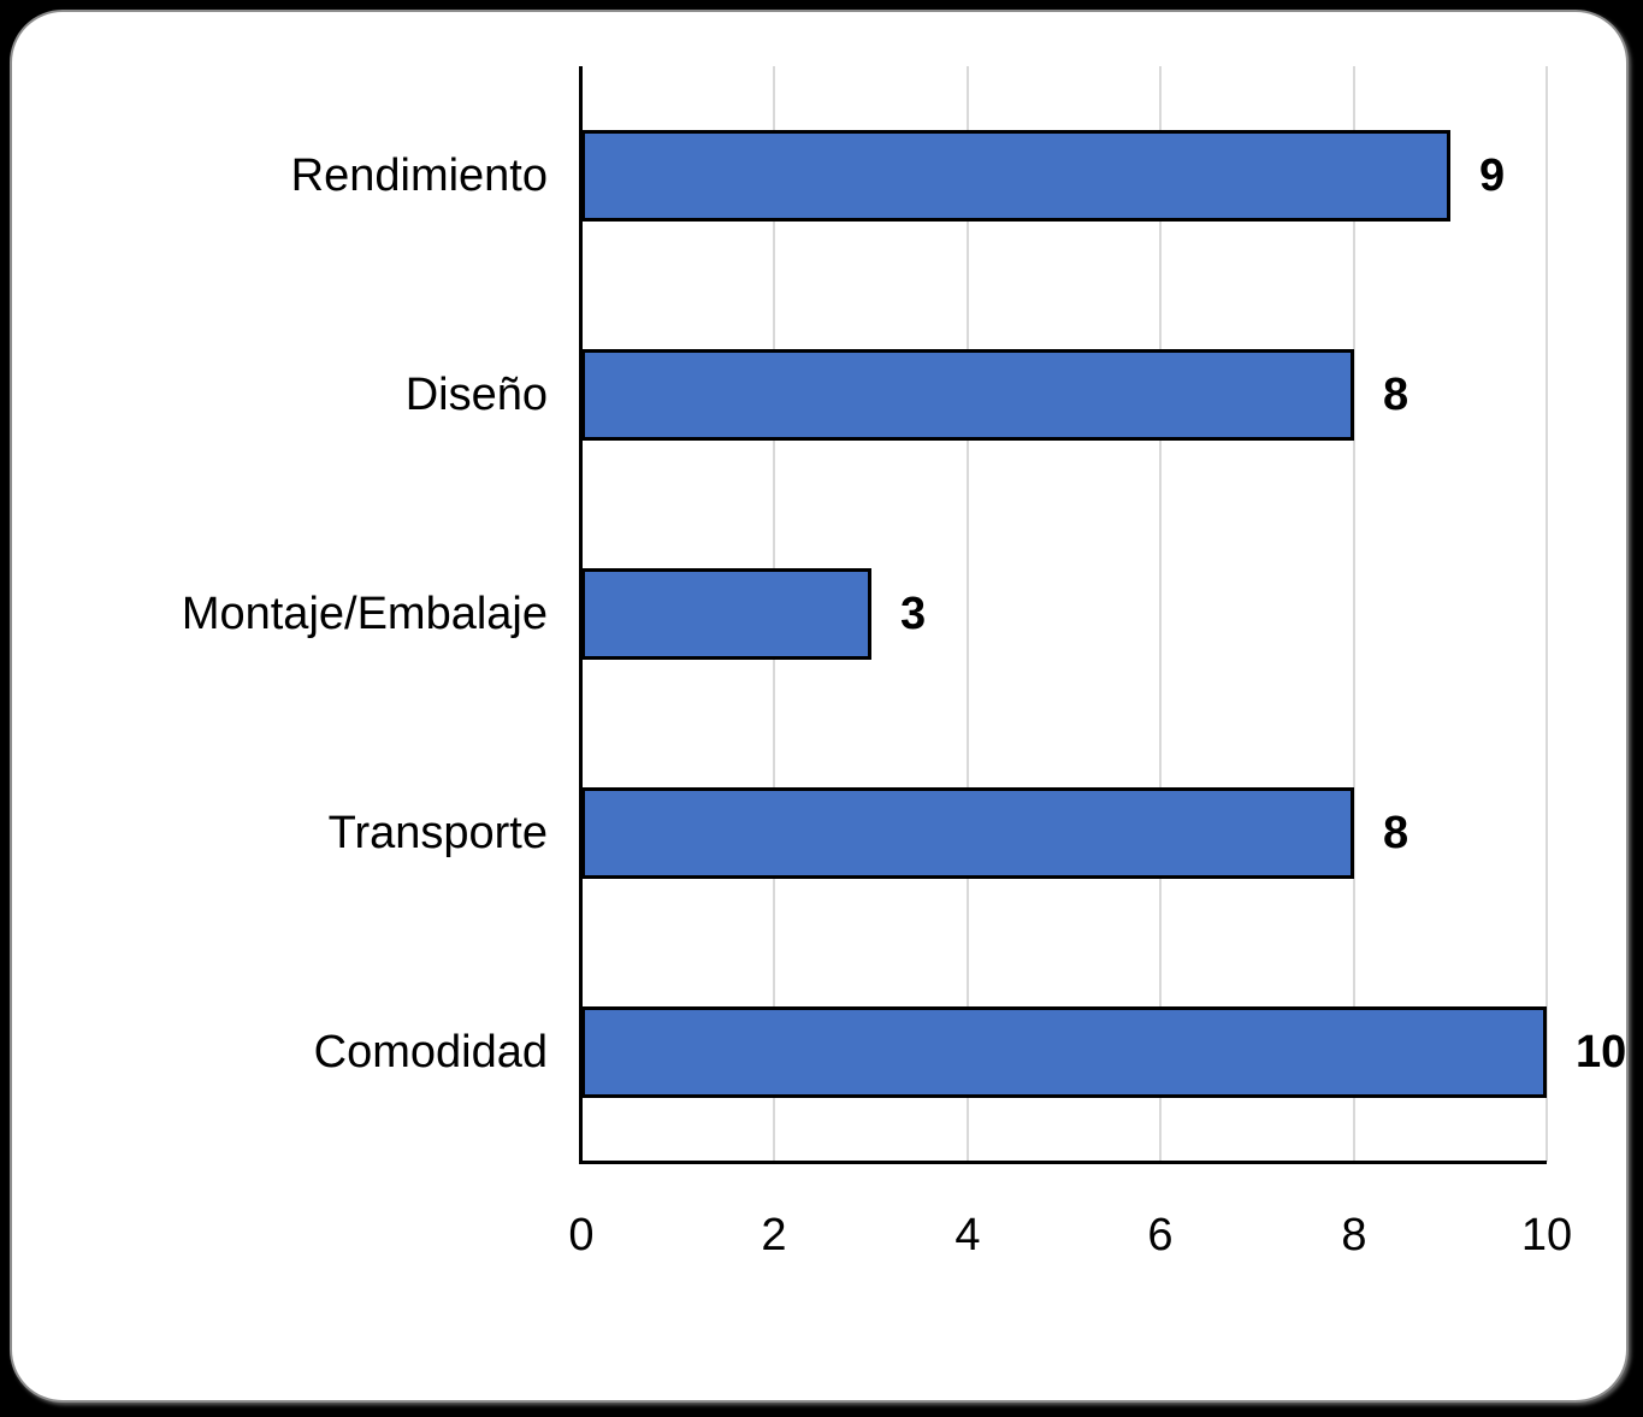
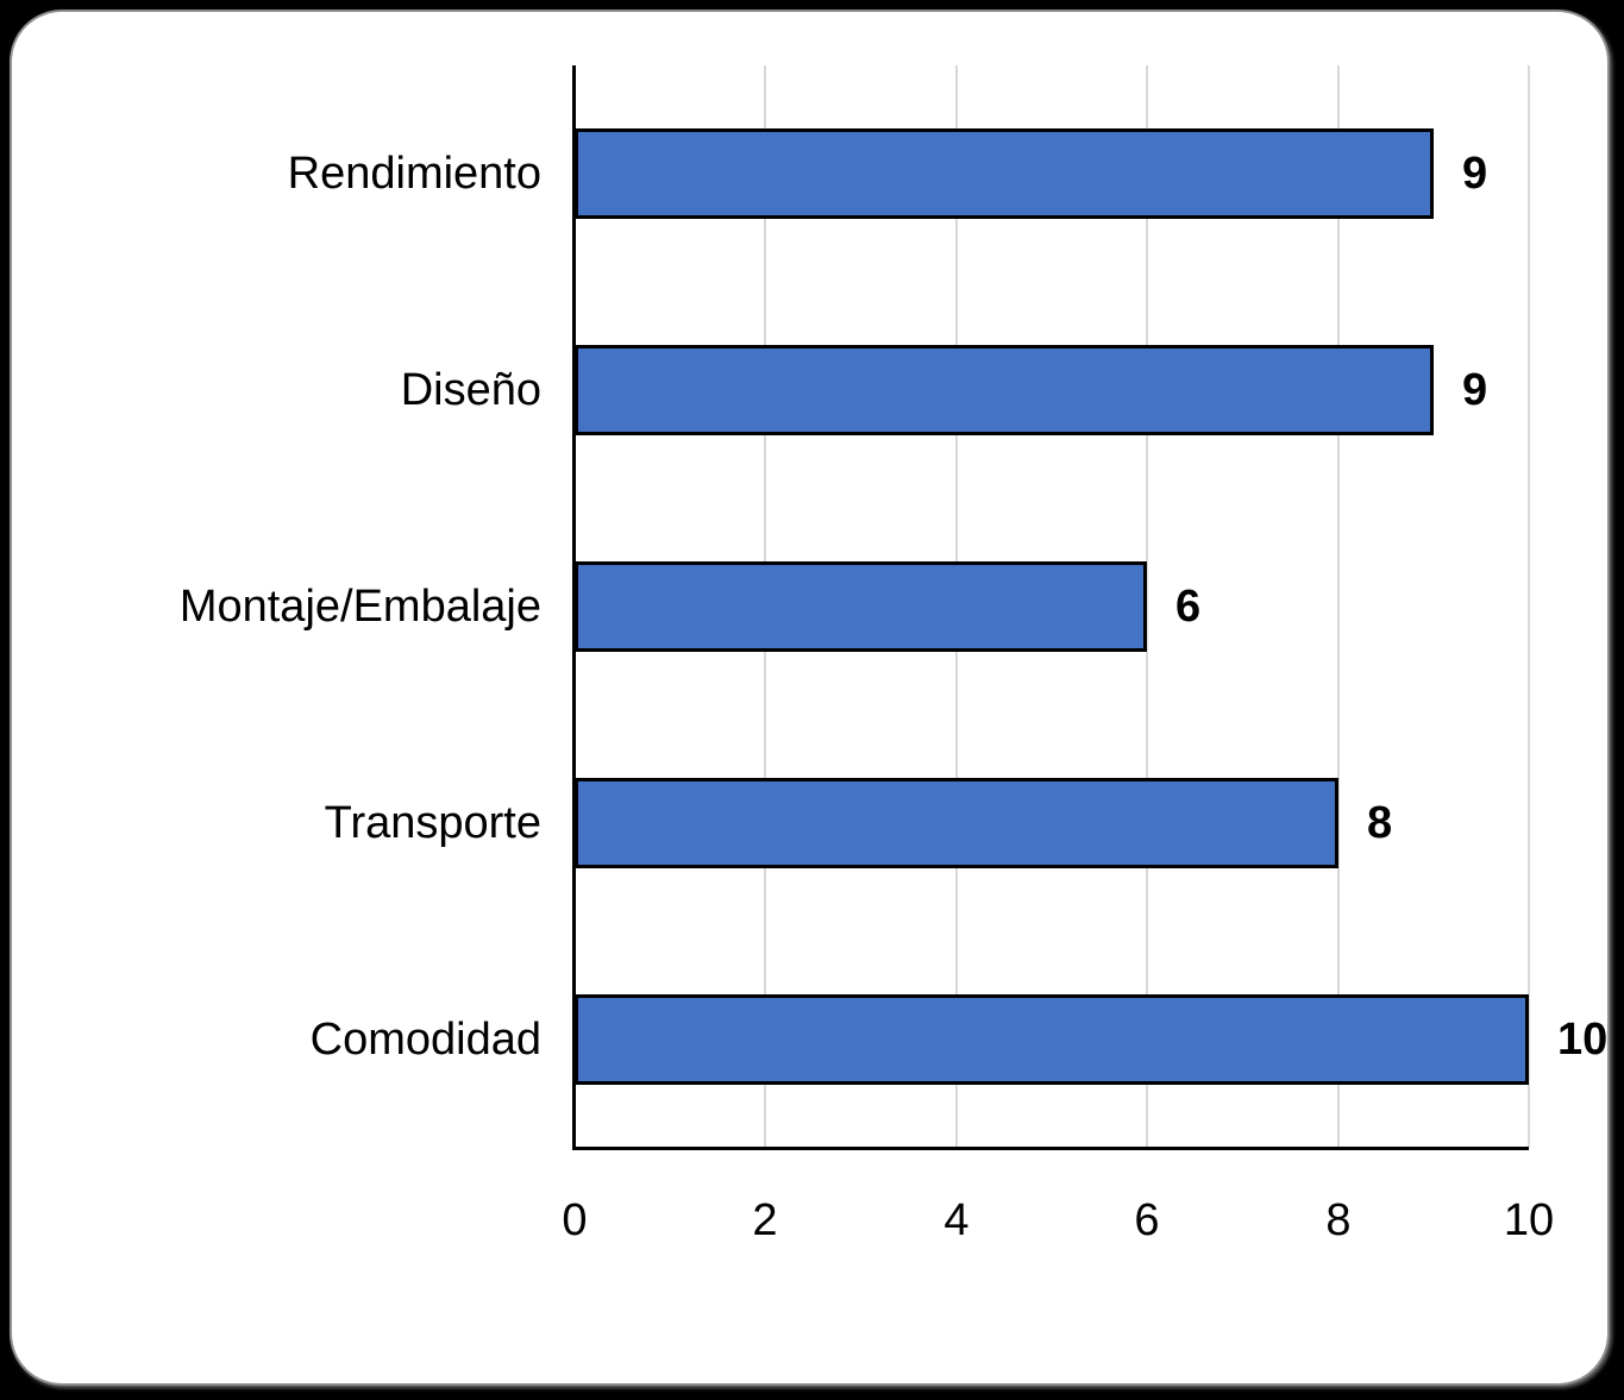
Diseño: 8 -> 9
Montaje/Embalaje: 3 -> 6
